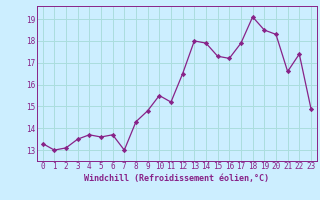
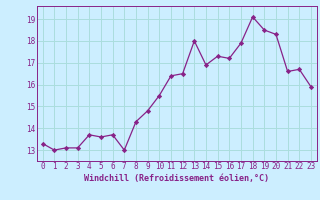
3: 13.5 -> 13.1
11: 15.2 -> 16.4
14: 17.9 -> 16.9
22: 17.4 -> 16.7
23: 14.9 -> 15.9
